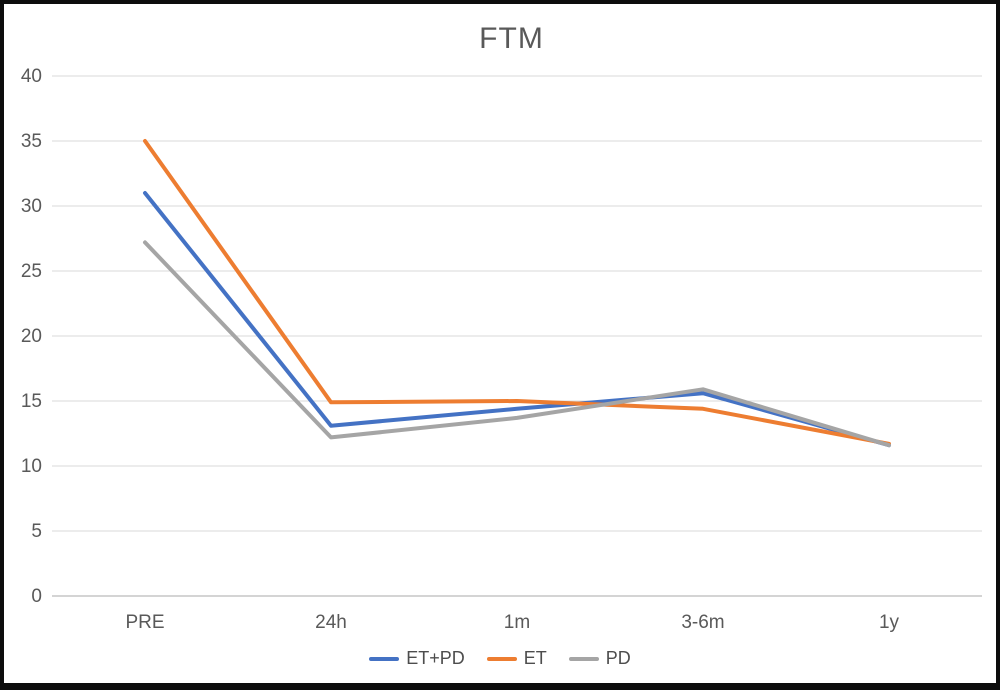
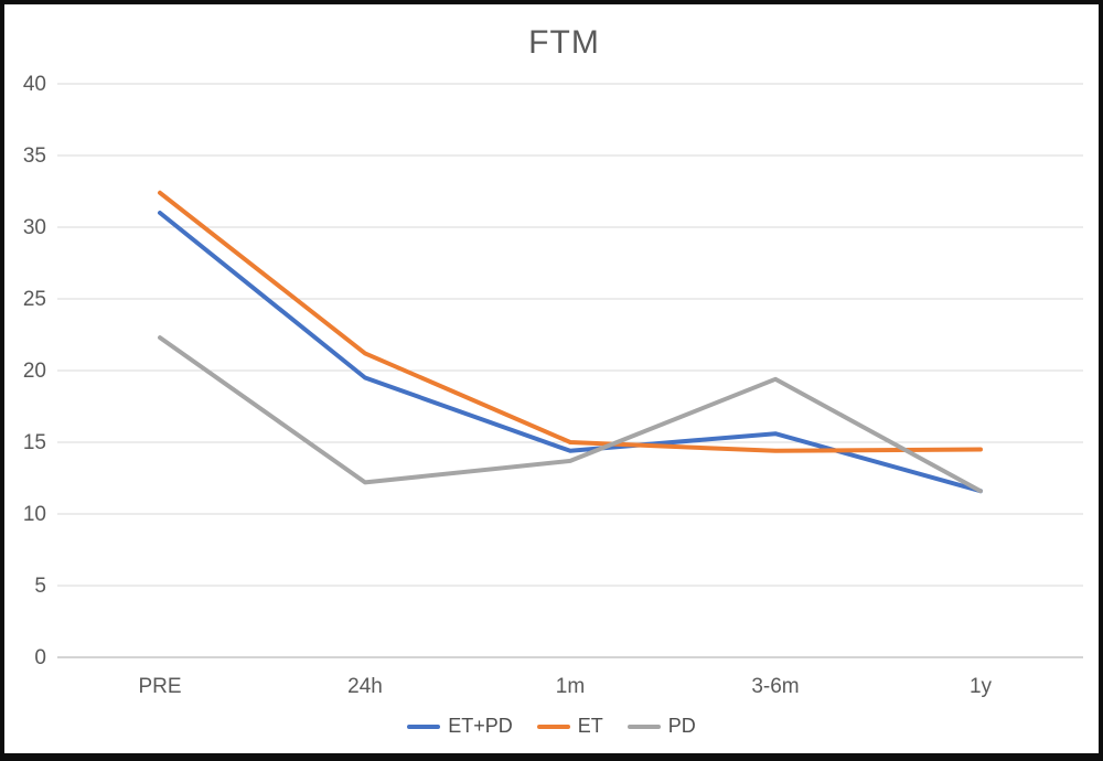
ET/PRE: 35.0 -> 32.4
PD/PRE: 27.2 -> 22.3
ET+PD/24h: 13.1 -> 19.5
ET/24h: 14.9 -> 21.2
PD/3-6m: 15.9 -> 19.4
ET/1y: 11.7 -> 14.5
